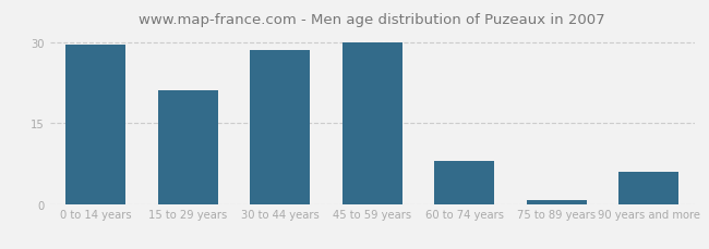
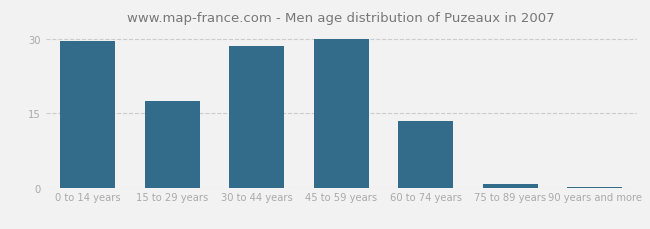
15 to 29 years: 21.0 -> 17.5
60 to 74 years: 8.0 -> 13.5
90 years and more: 6.0 -> 0.1
